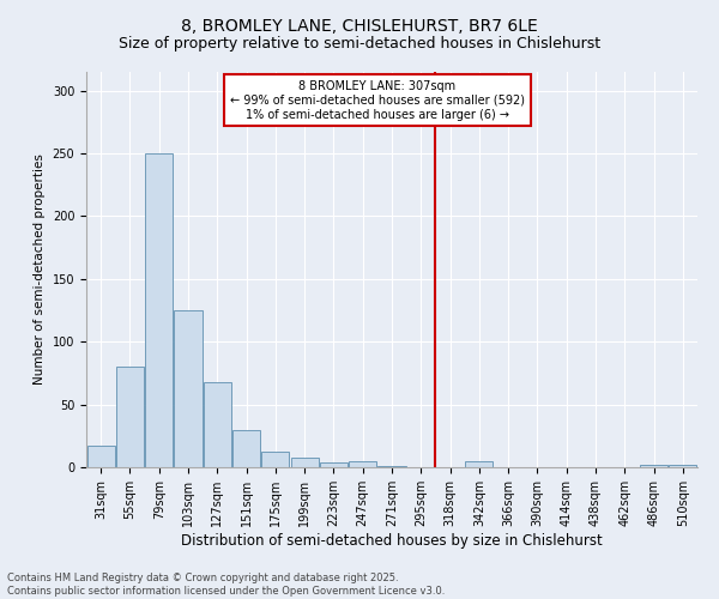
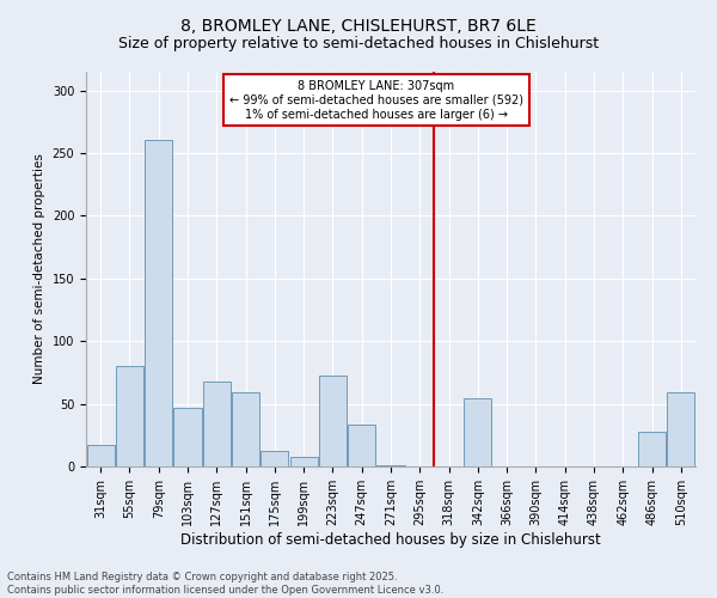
79sqm: 250 -> 261
103sqm: 125 -> 47
151sqm: 30 -> 59
223sqm: 4 -> 73
247sqm: 5 -> 33
342sqm: 5 -> 54
486sqm: 2 -> 28
510sqm: 2 -> 59
